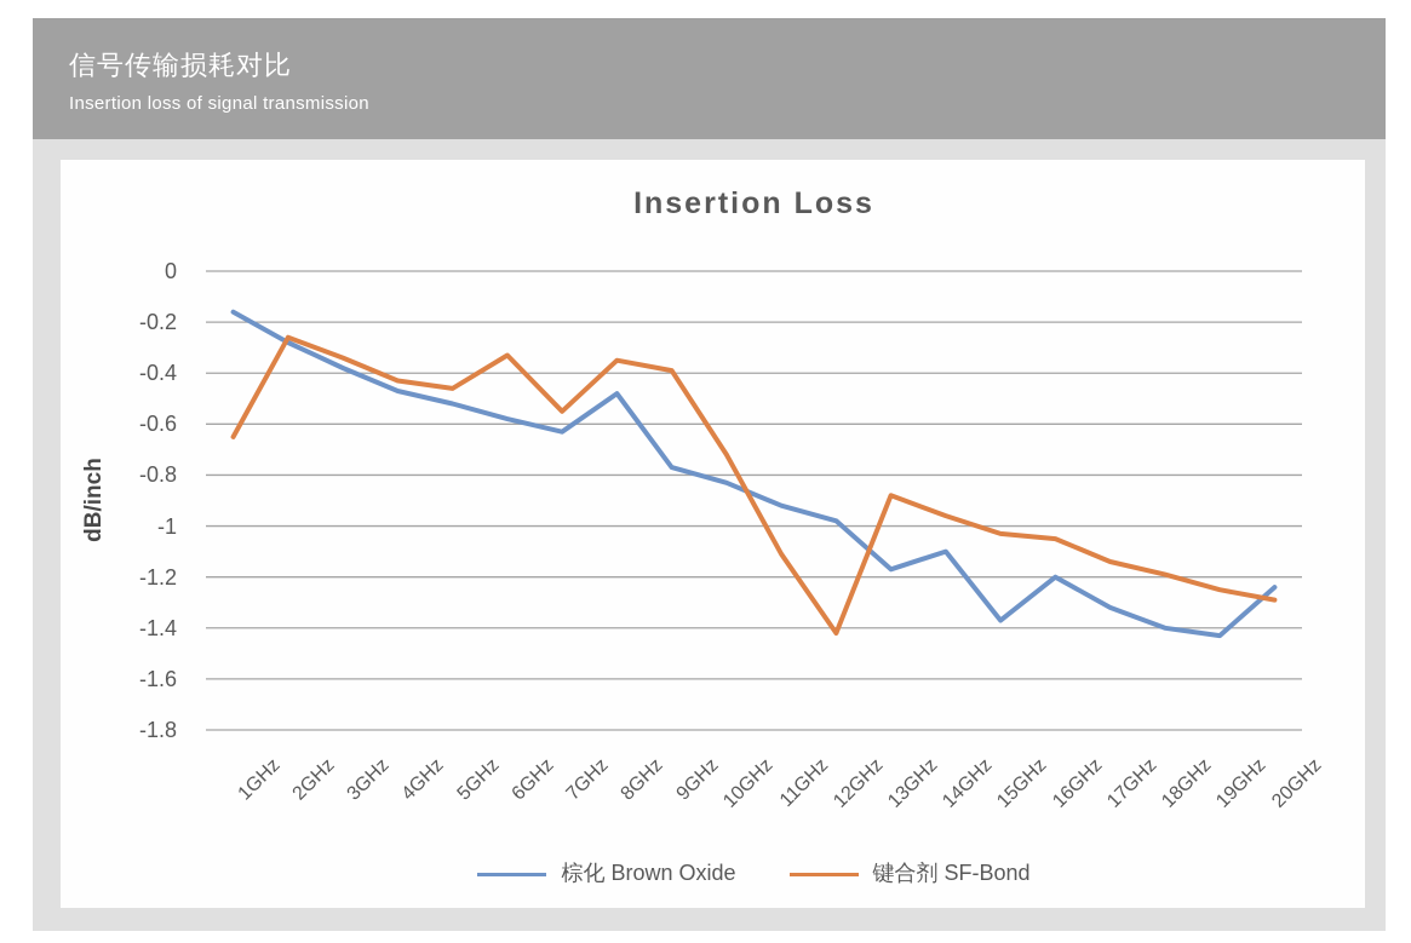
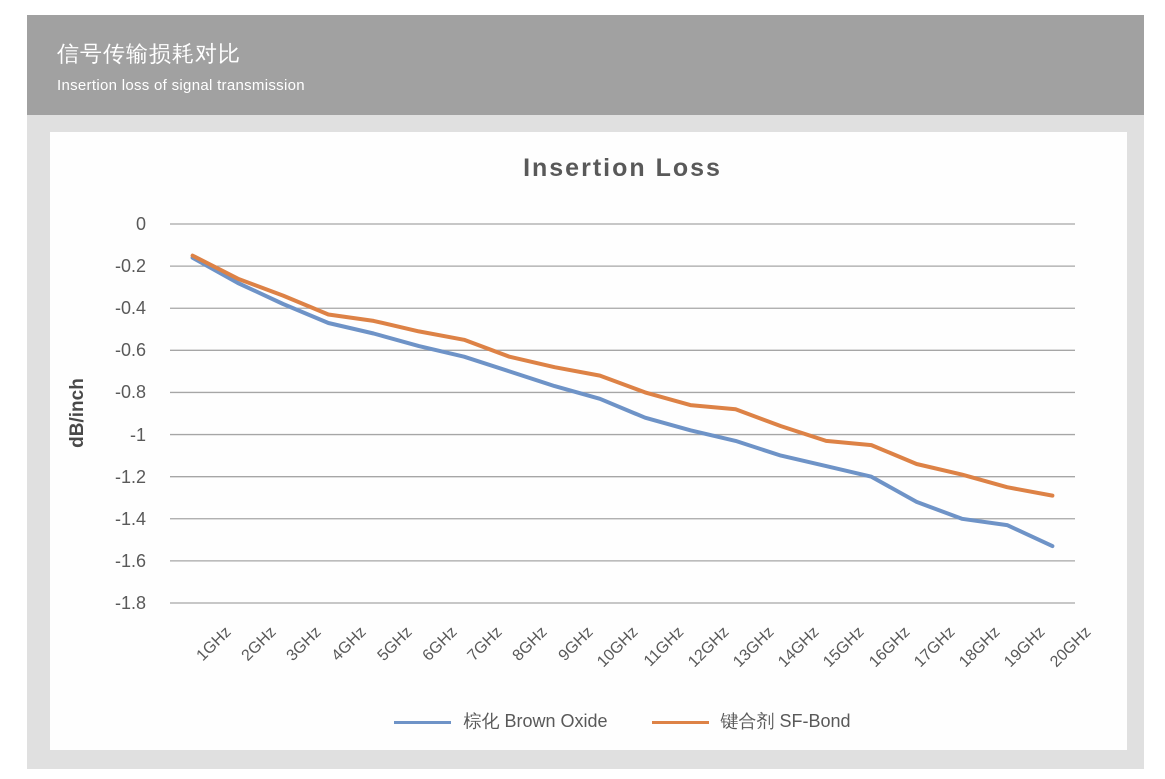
键合剂 SF-Bond/1GHz: -0.65 -> -0.15
键合剂 SF-Bond/6GHz: -0.33 -> -0.51
棕化 Brown Oxide/8GHz: -0.48 -> -0.70
键合剂 SF-Bond/8GHz: -0.35 -> -0.63
键合剂 SF-Bond/9GHz: -0.39 -> -0.68
键合剂 SF-Bond/11GHz: -1.11 -> -0.80
键合剂 SF-Bond/12GHz: -1.42 -> -0.86
棕化 Brown Oxide/13GHz: -1.17 -> -1.03
棕化 Brown Oxide/15GHz: -1.37 -> -1.15
棕化 Brown Oxide/20GHz: -1.24 -> -1.53
